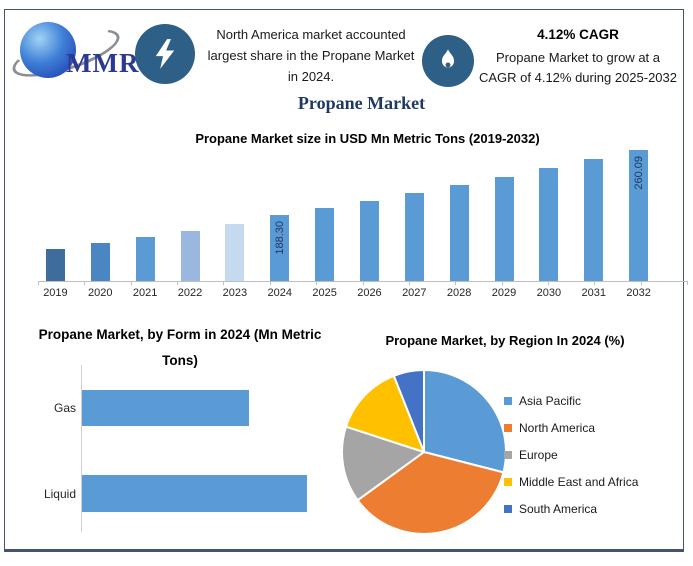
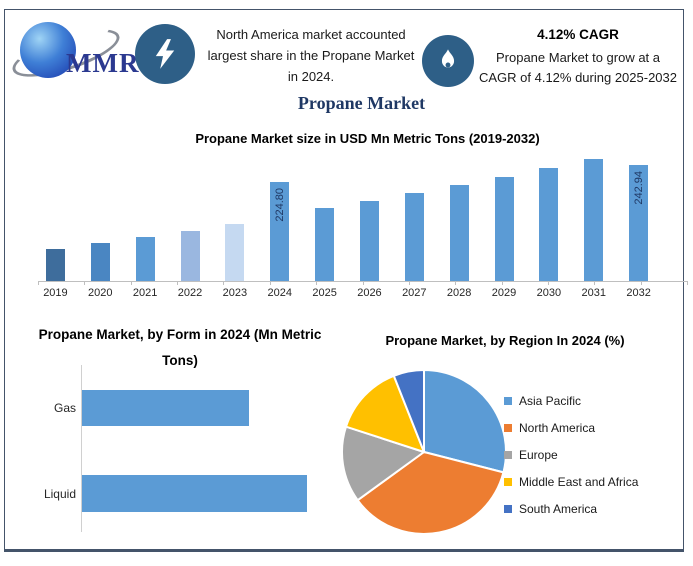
Propane Market size in USD Mn Metric Tons (2019-2032)/2024: 188.30 -> 224.80
Propane Market size in USD Mn Metric Tons (2019-2032)/2032: 260.09 -> 242.94
